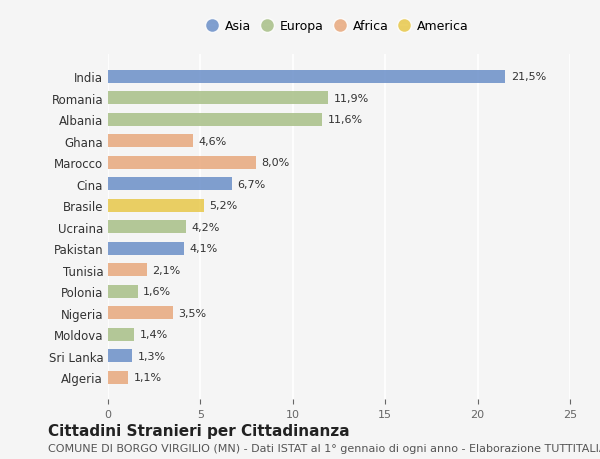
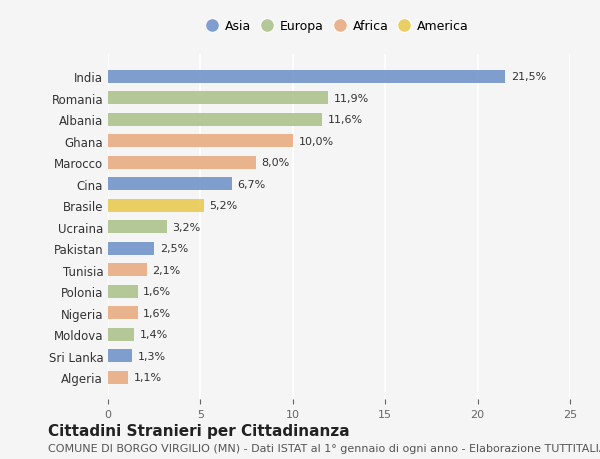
Ghana: 4,6% -> 10,0%
Ucraina: 4,2% -> 3,2%
Pakistan: 4,1% -> 2,5%
Nigeria: 3,5% -> 1,6%
